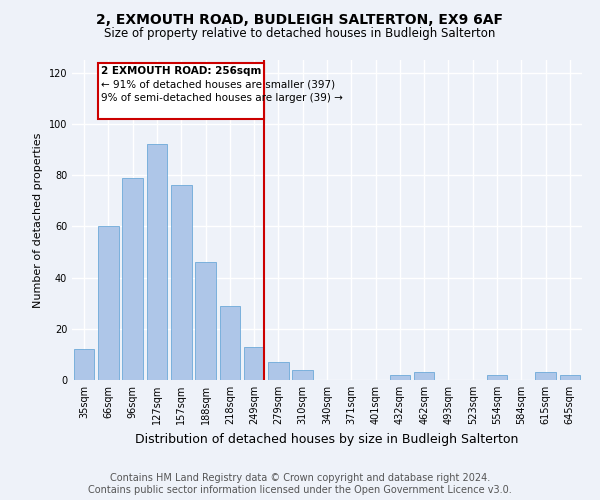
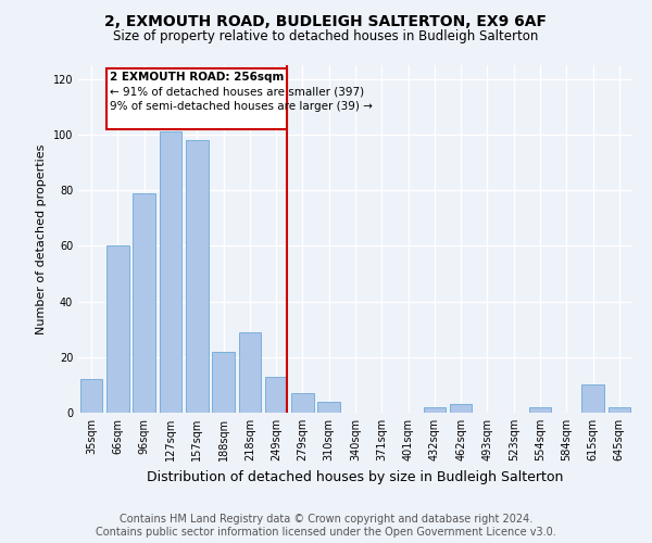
127sqm: 92 -> 101
157sqm: 76 -> 98
188sqm: 46 -> 22
615sqm: 3 -> 10
